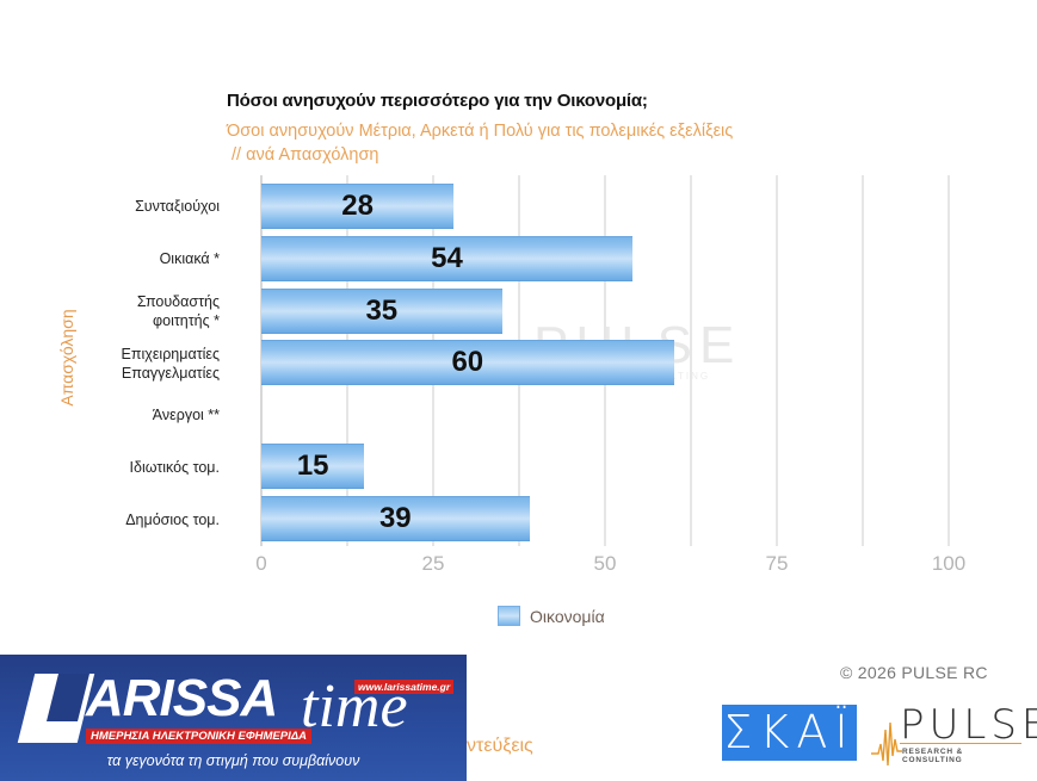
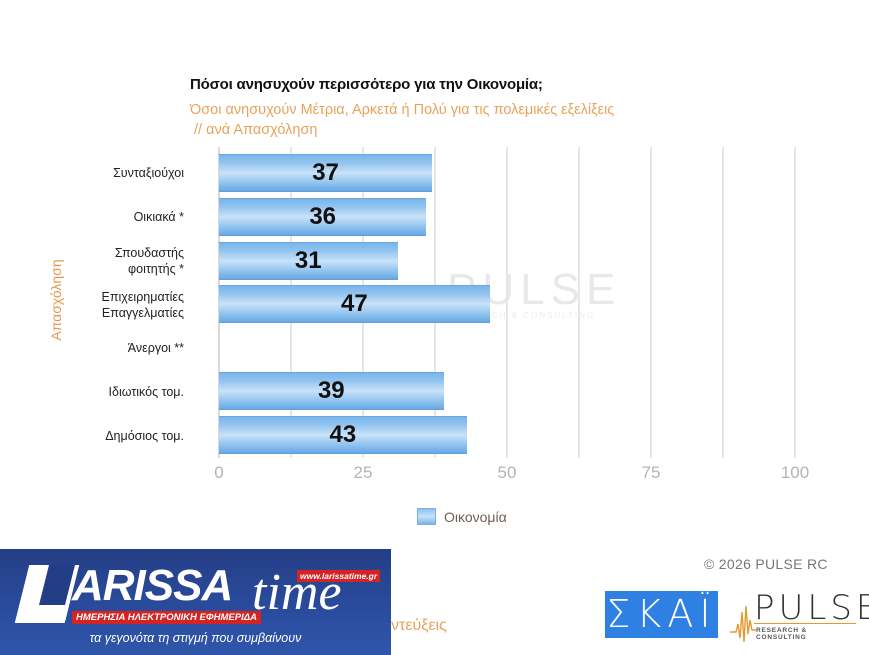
Συνταξιούχοι: 28 -> 37
Οικιακά *: 54 -> 36
Σπουδαστής φοιτητής *: 35 -> 31
Επιχειρηματίες Επαγγελματίες: 60 -> 47
Ιδιωτικός τομ.: 15 -> 39
Δημόσιος τομ.: 39 -> 43
